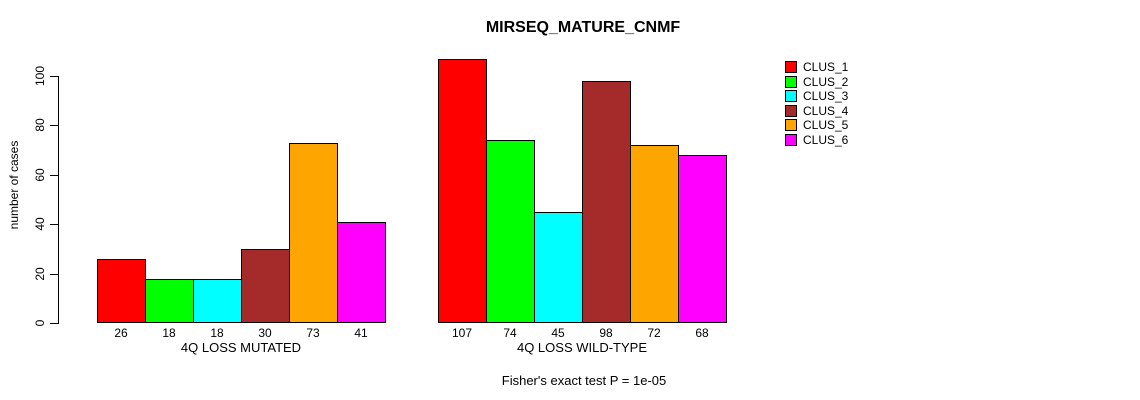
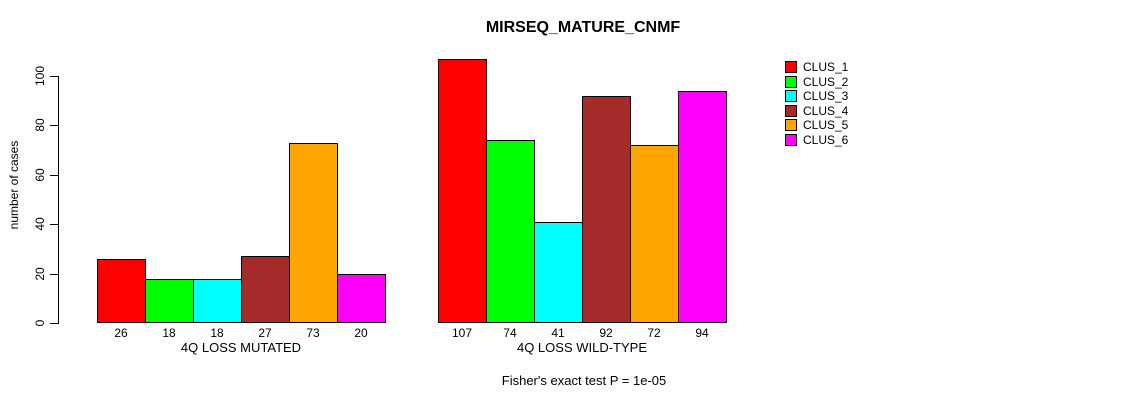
CLUS_4/4Q LOSS MUTATED: 30 -> 27
CLUS_6/4Q LOSS MUTATED: 41 -> 20
CLUS_3/4Q LOSS WILD-TYPE: 45 -> 41
CLUS_4/4Q LOSS WILD-TYPE: 98 -> 92
CLUS_6/4Q LOSS WILD-TYPE: 68 -> 94
